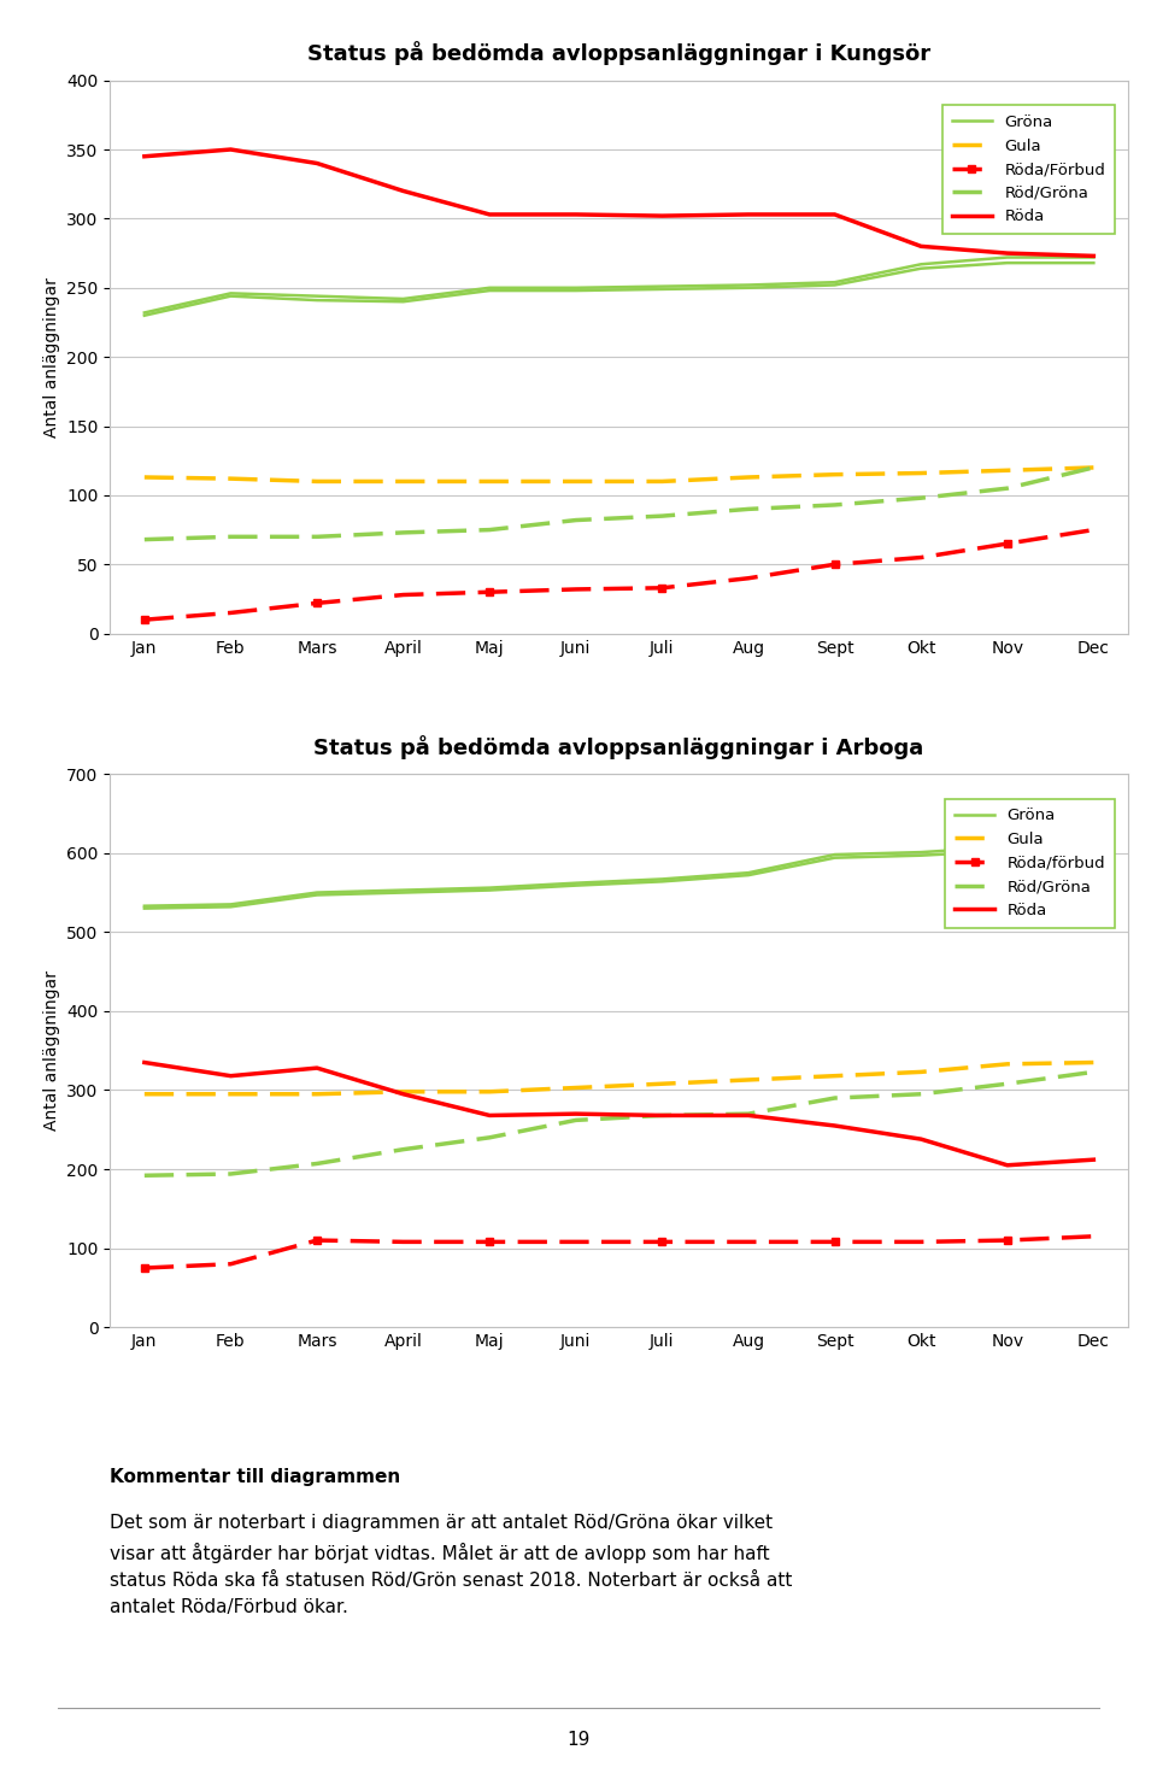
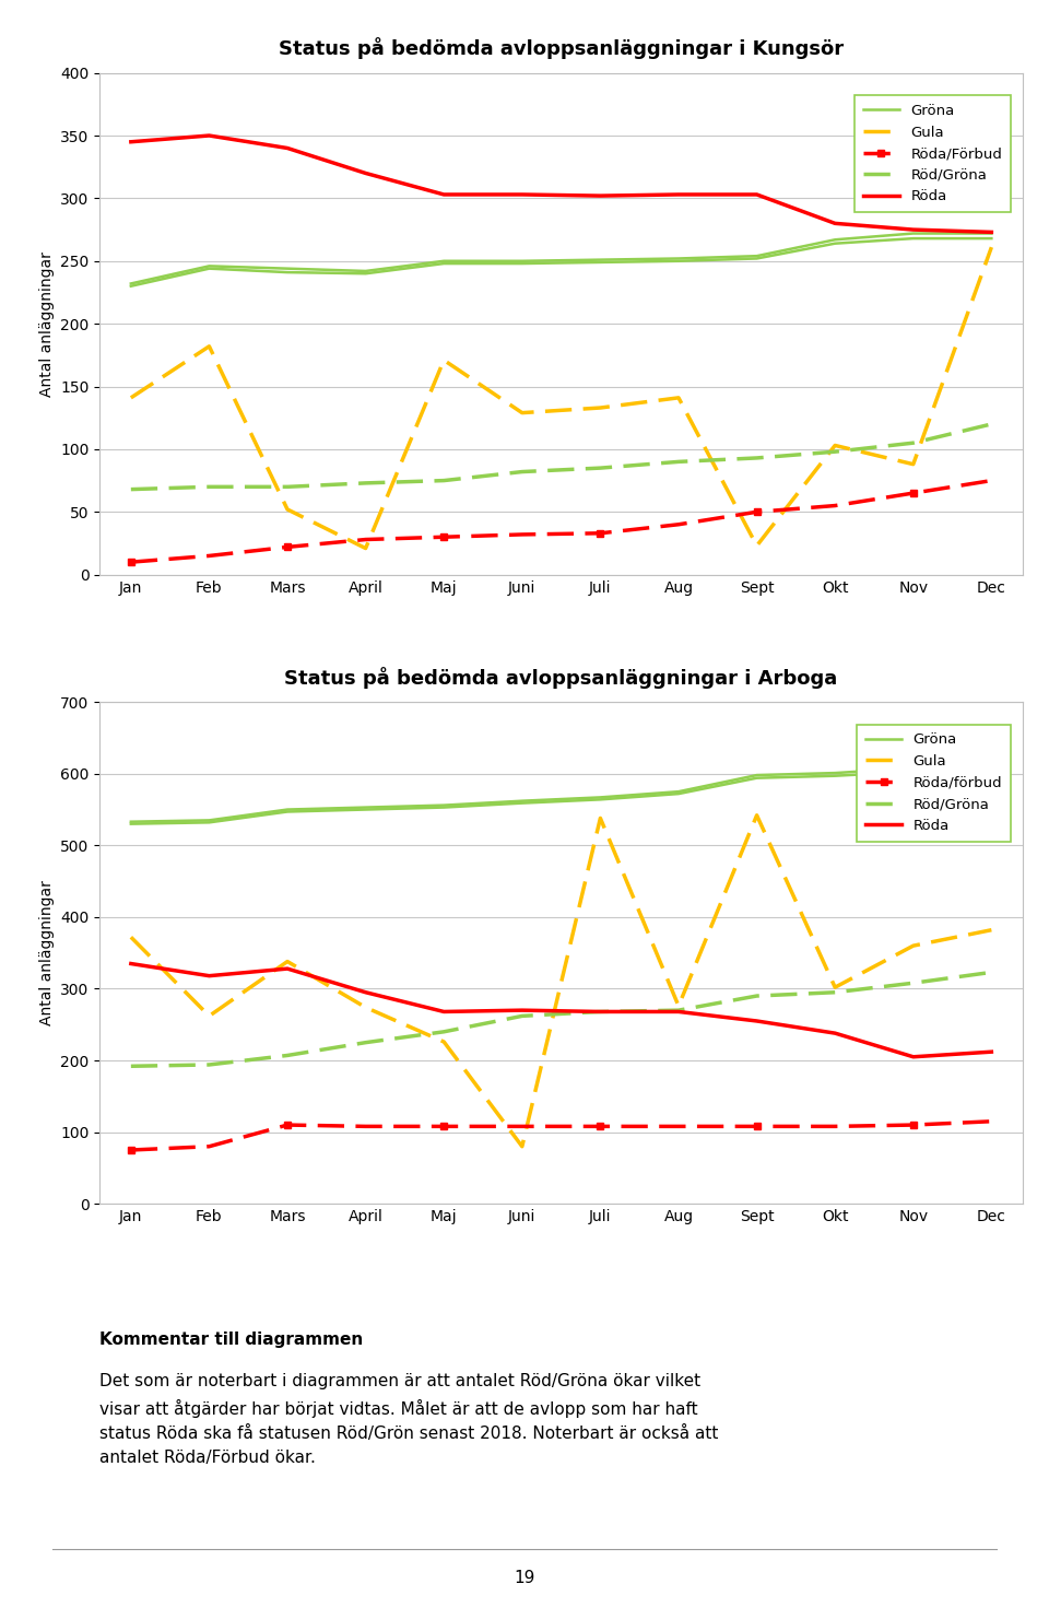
Status på bedömda avloppsanläggningar i Kungsör/Gula/Jan: 113 -> 141
Status på bedömda avloppsanläggningar i Kungsör/Gula/Feb: 112 -> 182
Status på bedömda avloppsanläggningar i Kungsör/Gula/Mars: 110 -> 52
Status på bedömda avloppsanläggningar i Kungsör/Gula/April: 110 -> 21
Status på bedömda avloppsanläggningar i Kungsör/Gula/Maj: 110 -> 171
Status på bedömda avloppsanläggningar i Kungsör/Gula/Juni: 110 -> 129
Status på bedömda avloppsanläggningar i Kungsör/Gula/Juli: 110 -> 133
Status på bedömda avloppsanläggningar i Kungsör/Gula/Aug: 113 -> 141
Status på bedömda avloppsanläggningar i Kungsör/Gula/Sept: 115 -> 23
Status på bedömda avloppsanläggningar i Kungsör/Gula/Okt: 116 -> 103
Status på bedömda avloppsanläggningar i Kungsör/Gula/Nov: 118 -> 88
Status på bedömda avloppsanläggningar i Kungsör/Gula/Dec: 120 -> 261
Status på bedömda avloppsanläggningar i Arboga/Gula/Jan: 295 -> 372
Status på bedömda avloppsanläggningar i Arboga/Gula/Feb: 295 -> 262
Status på bedömda avloppsanläggningar i Arboga/Gula/Mars: 295 -> 338
Status på bedömda avloppsanläggningar i Arboga/Gula/April: 298 -> 274
Status på bedömda avloppsanläggningar i Arboga/Gula/Maj: 298 -> 226
Status på bedömda avloppsanläggningar i Arboga/Gula/Juni: 303 -> 80
Status på bedömda avloppsanläggningar i Arboga/Gula/Juli: 308 -> 538
Status på bedömda avloppsanläggningar i Arboga/Gula/Aug: 313 -> 276
Status på bedömda avloppsanläggningar i Arboga/Gula/Sept: 318 -> 542
Status på bedömda avloppsanläggningar i Arboga/Gula/Okt: 323 -> 302
Status på bedömda avloppsanläggningar i Arboga/Gula/Nov: 333 -> 360
Status på bedömda avloppsanläggningar i Arboga/Gula/Dec: 335 -> 382
